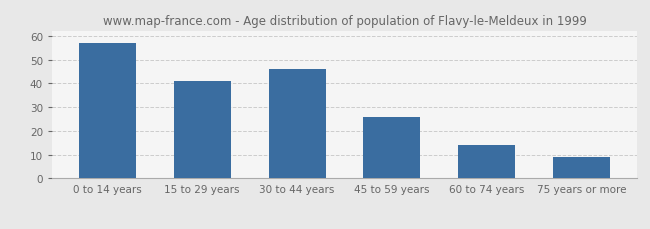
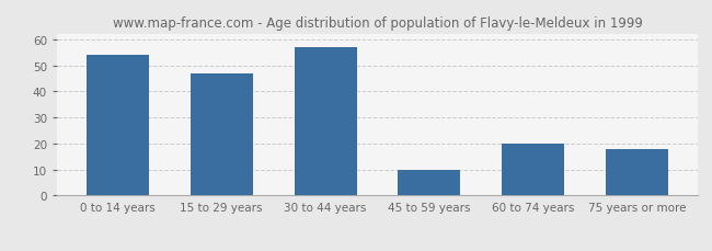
0 to 14 years: 57 -> 54
15 to 29 years: 41 -> 47
30 to 44 years: 46 -> 57
45 to 59 years: 26 -> 10
60 to 74 years: 14 -> 20
75 years or more: 9 -> 18
